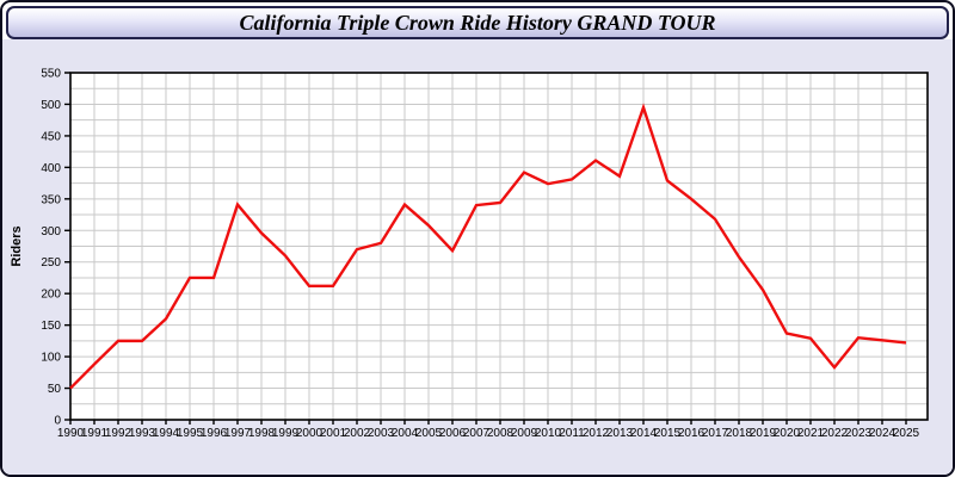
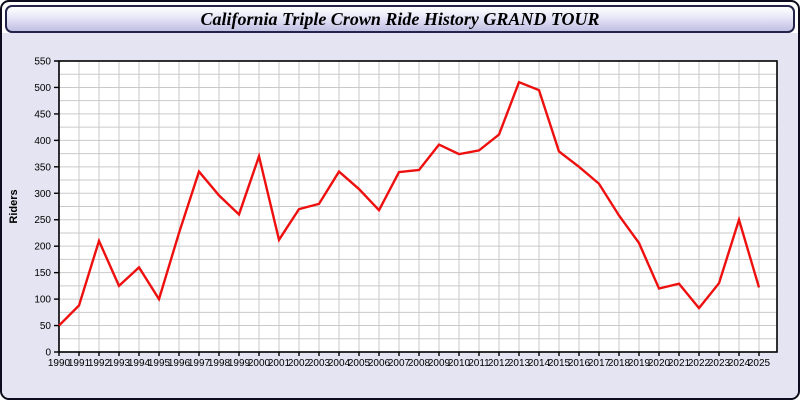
1992: 120 -> 210
1995: 220 -> 100
2000: 210 -> 370
2013: 390 -> 510
2020: 140 -> 120
2024: 130 -> 250
